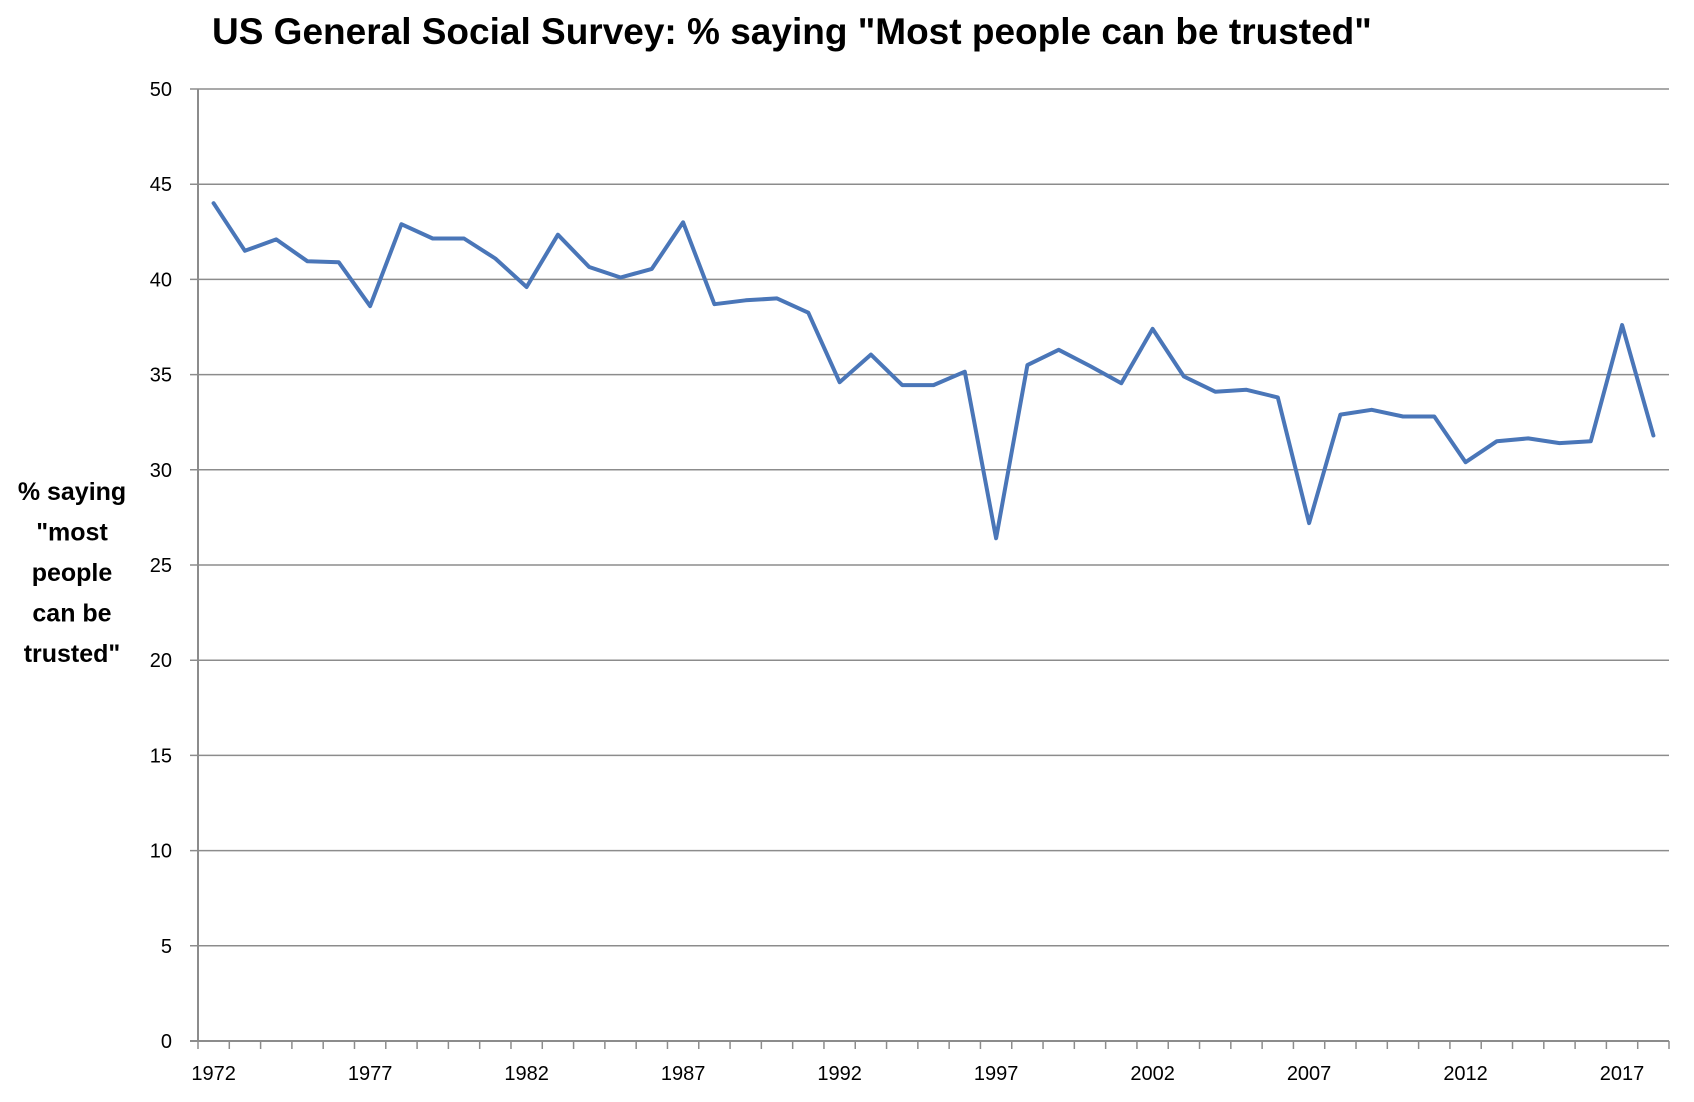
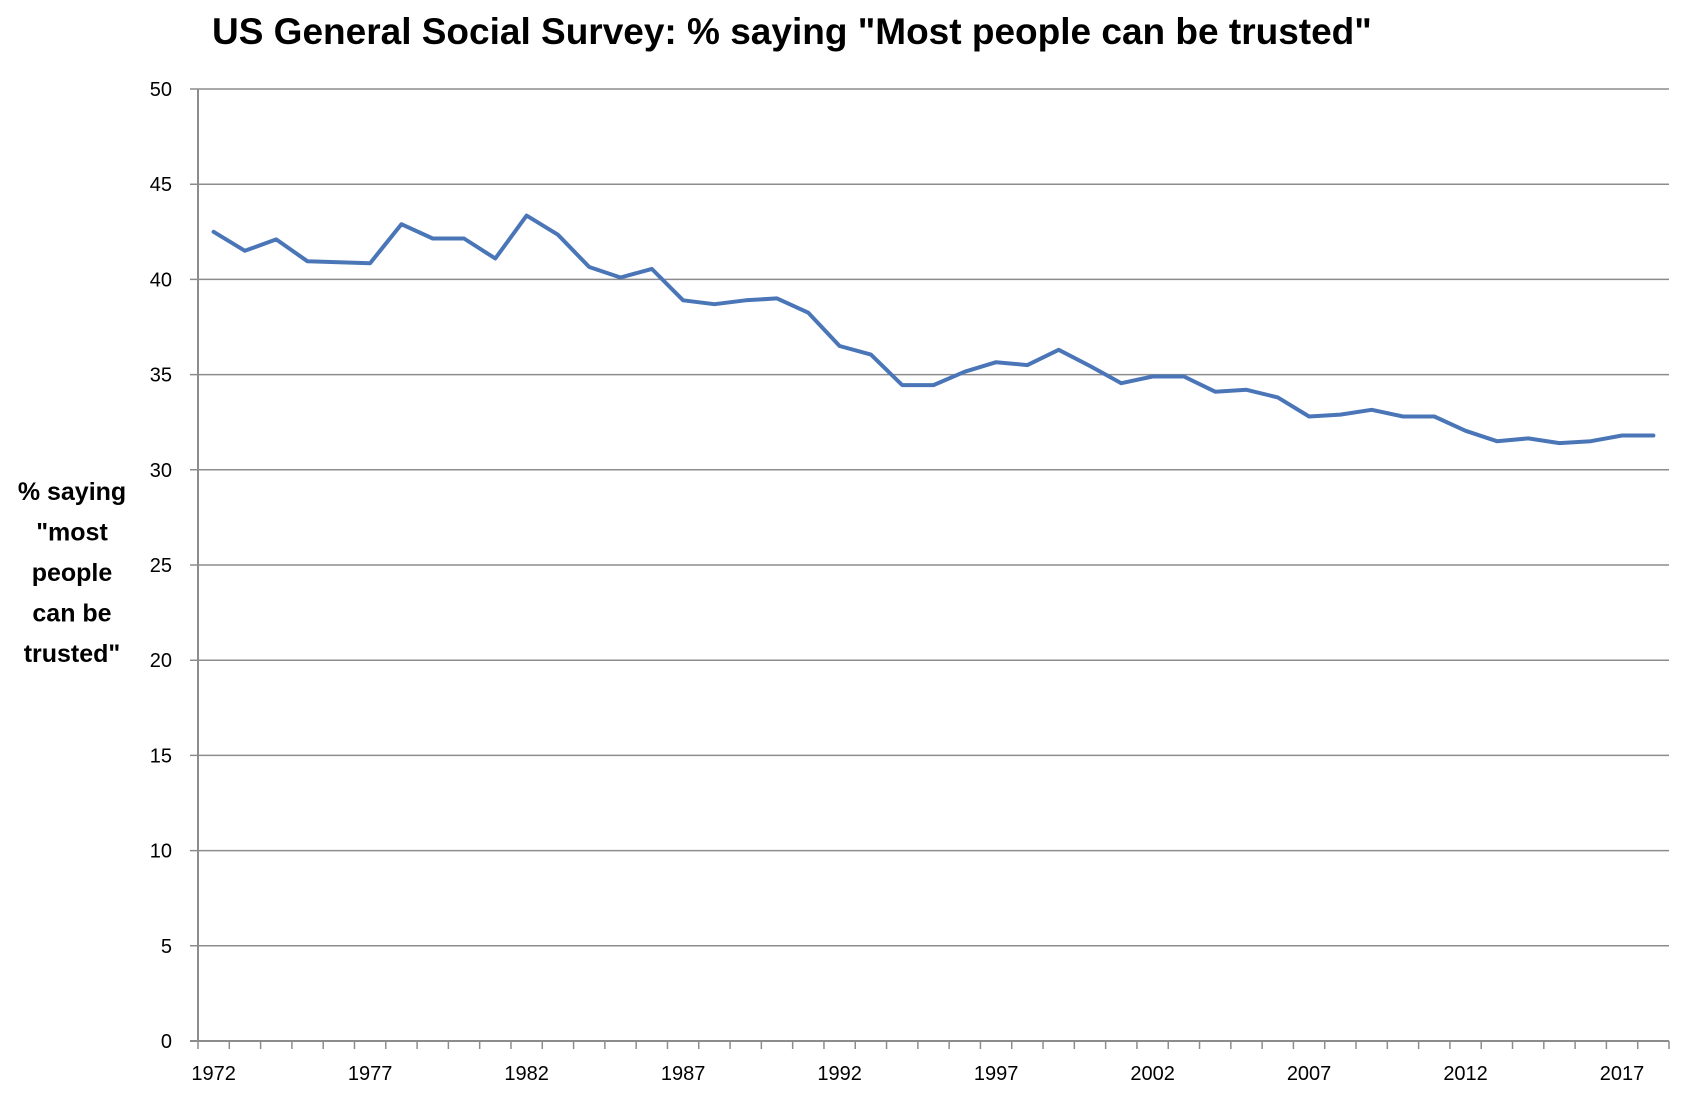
1972: 44.0 -> 42.5
1977: 38.6 -> 40.9
1982: 39.6 -> 43.4
1987: 43.0 -> 38.9
1992: 34.6 -> 36.5
1997: 26.4 -> 35.6
2002: 37.4 -> 34.9
2007: 27.2 -> 32.8
2012: 30.4 -> 32.0
2017: 37.6 -> 31.8
